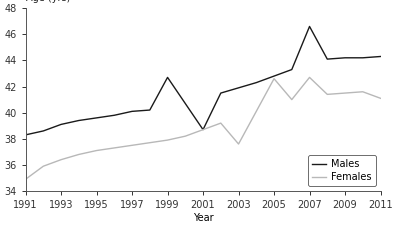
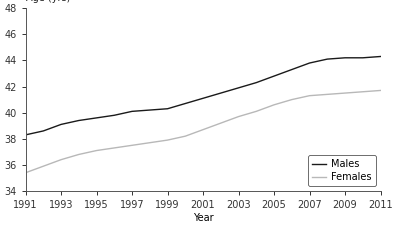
Females/1991: 34.9 -> 35.4
Males/1999: 42.7 -> 40.3
Males/2001: 38.7 -> 41.1
Females/2003: 37.6 -> 39.7
Females/2005: 42.6 -> 40.6
Males/2007: 46.6 -> 43.8
Females/2007: 42.7 -> 41.3
Females/2011: 41.1 -> 41.7
